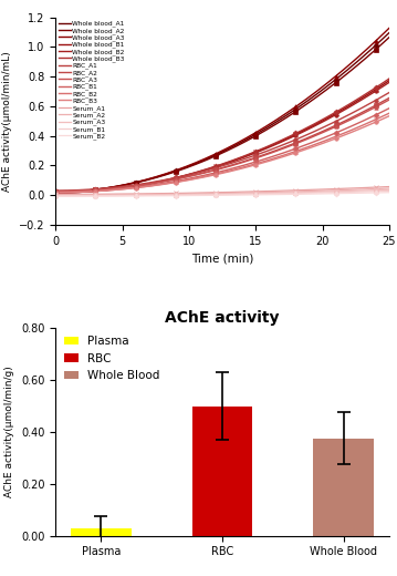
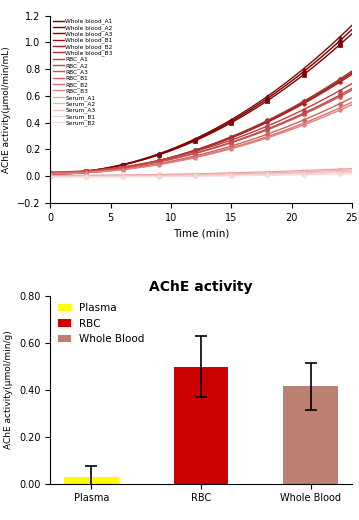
AChE activity/Whole Blood: 0.375 -> 0.415
